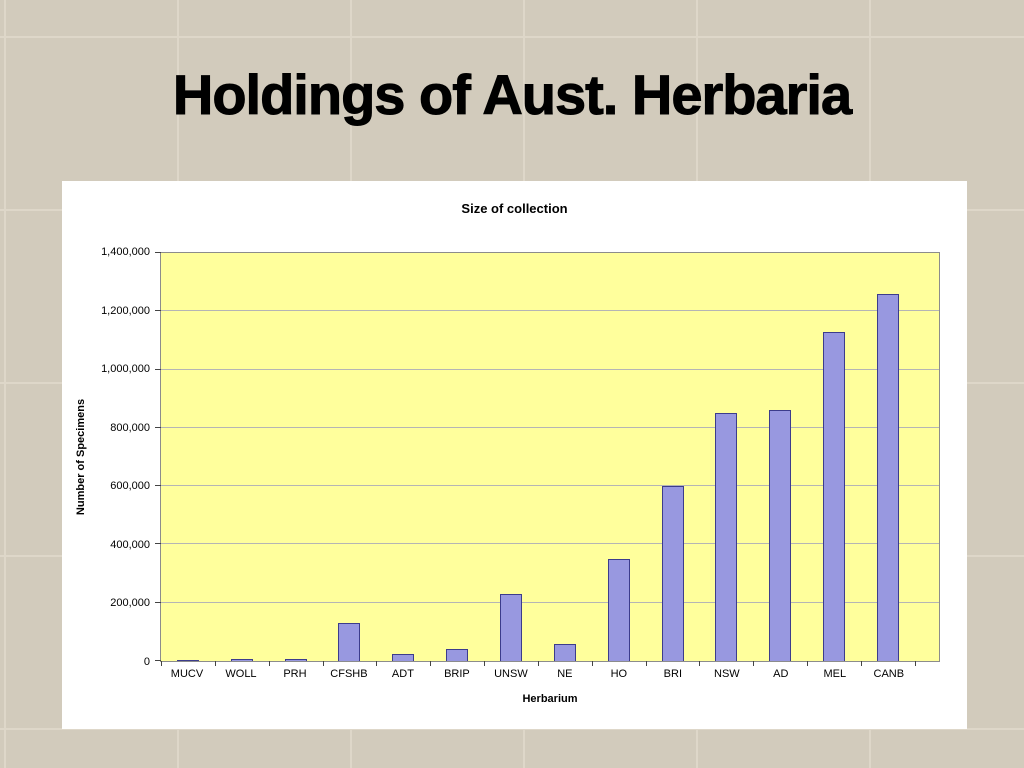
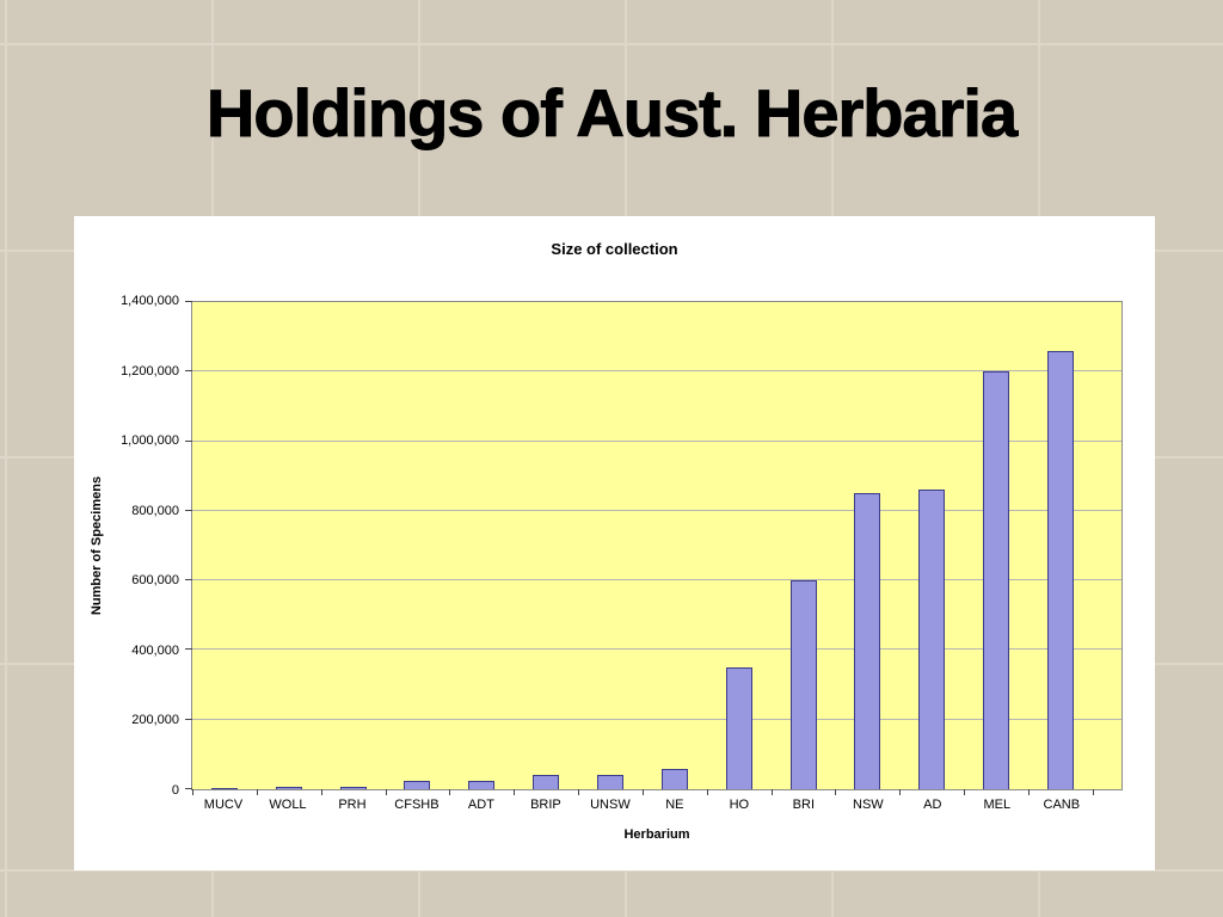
CFSHB: 130000 -> 20000
UNSW: 230000 -> 40000
MEL: 1130000 -> 1200000
